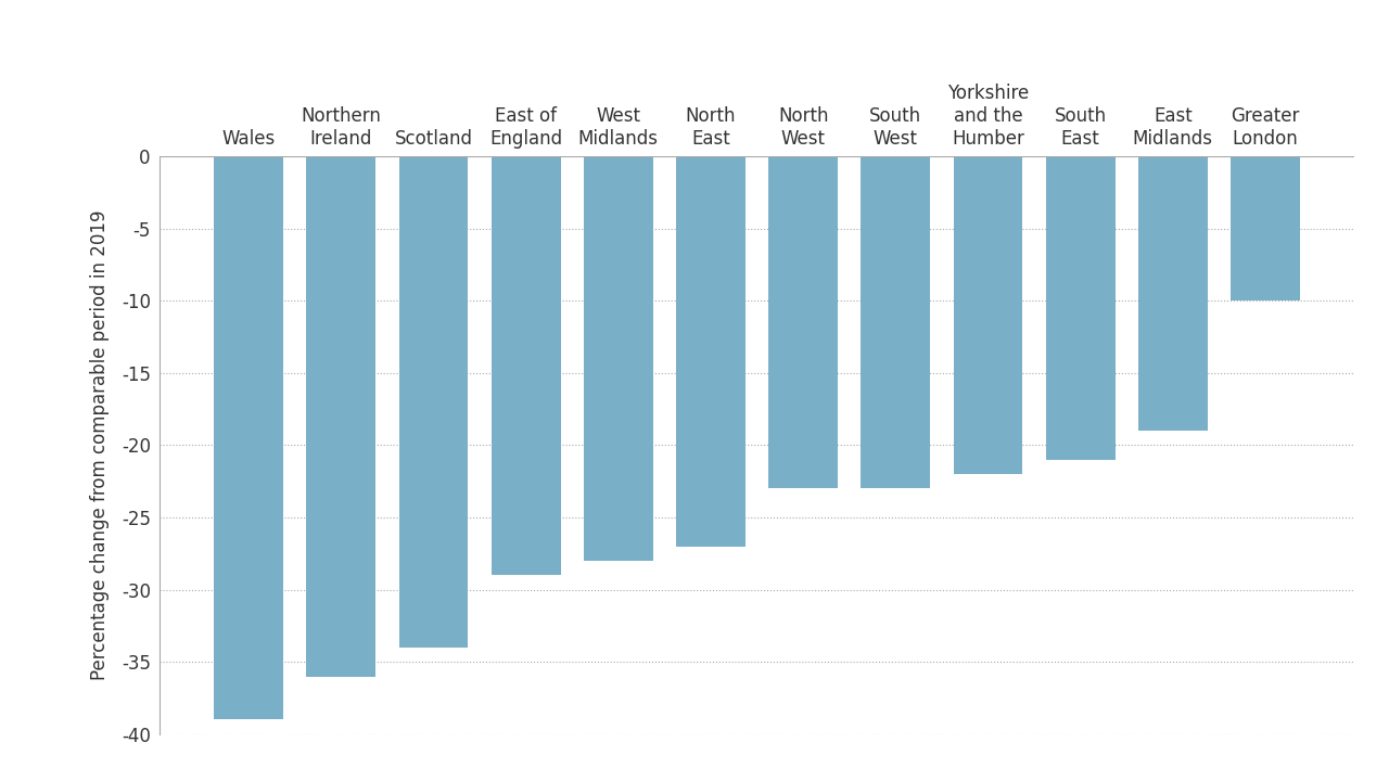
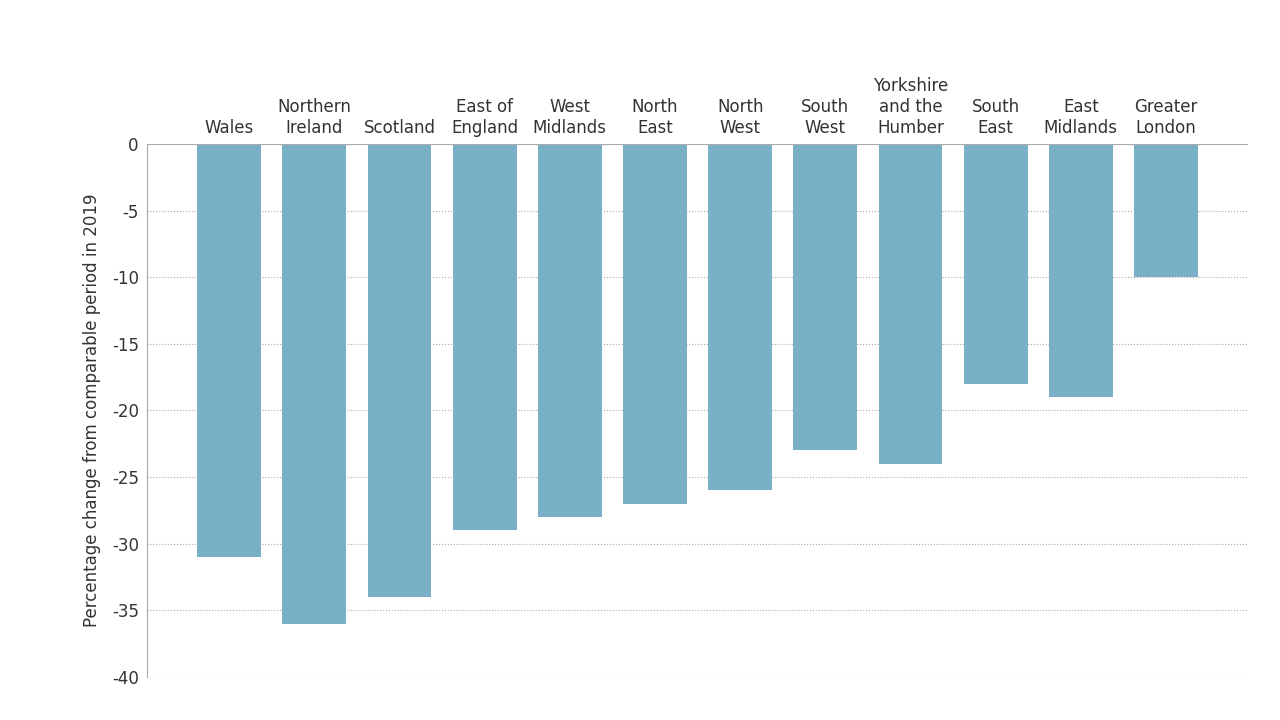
Wales: -39 -> -31
North West: -23 -> -26
Yorkshire and the Humber: -22 -> -24
South East: -21 -> -18
